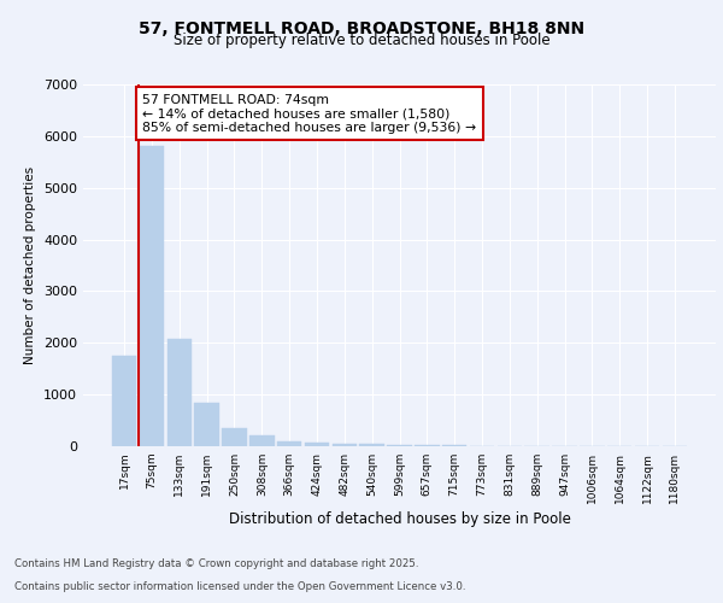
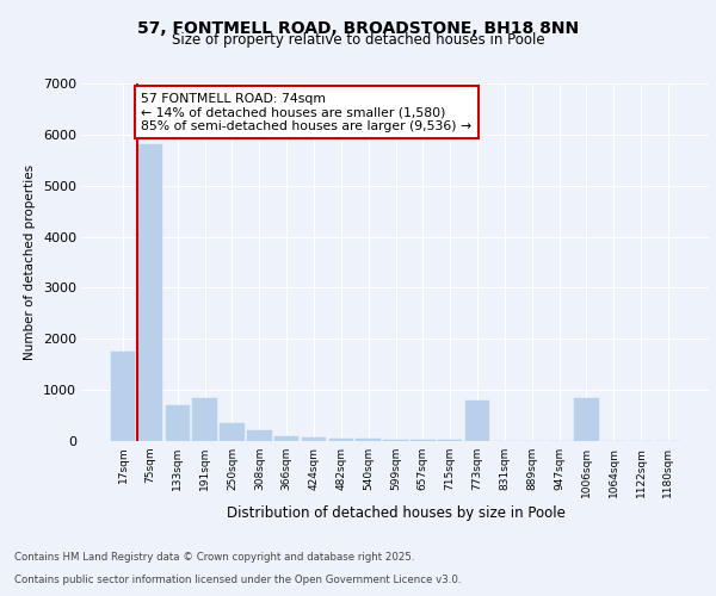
133sqm: 2080 -> 700
773sqm: 10 -> 800
1006sqm: 0 -> 850
